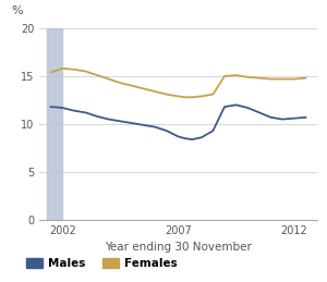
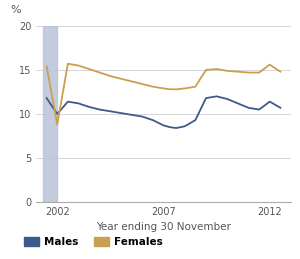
Males/2002: 11.7 -> 10.0
Females/2002: 15.8 -> 8.8
Males/2012: 10.6 -> 11.4
Females/2012: 14.7 -> 15.6
